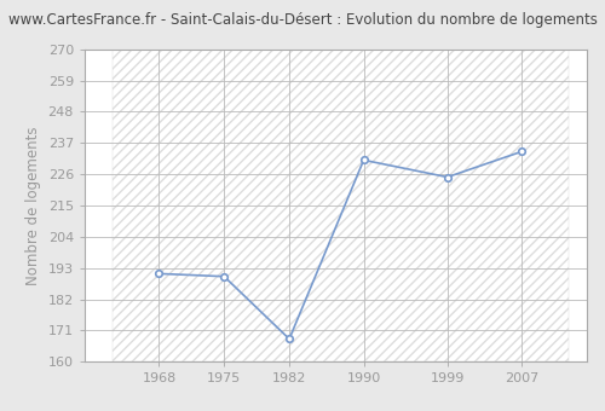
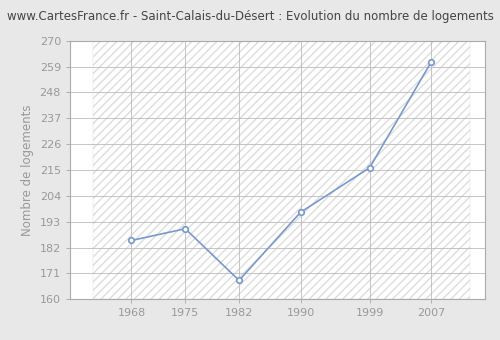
1968: 191 -> 185
1990: 231 -> 197
1999: 225 -> 216
2007: 234 -> 261
